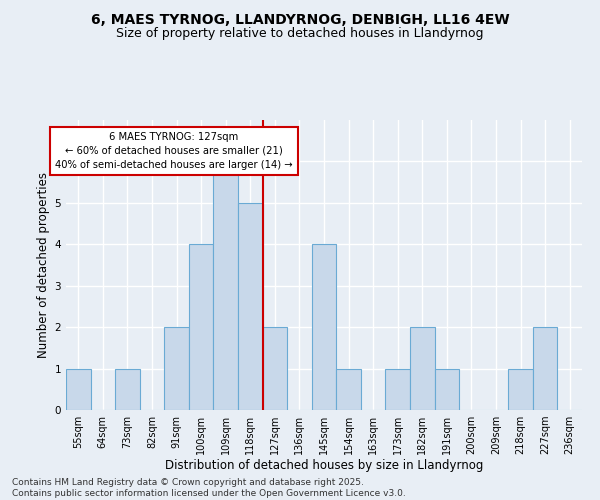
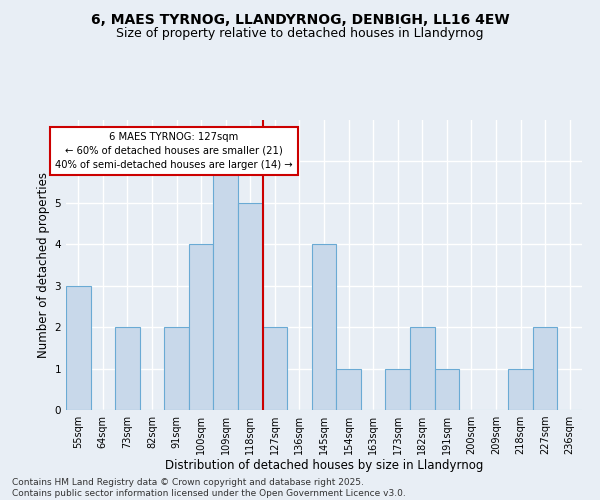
55sqm: 1 -> 3
73sqm: 1 -> 2
